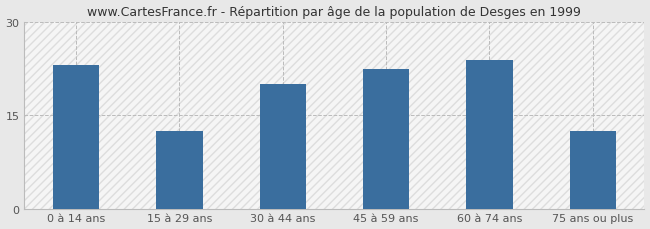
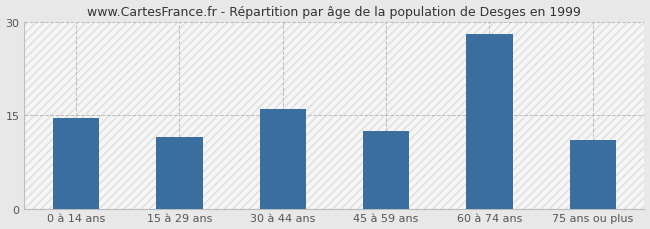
0 à 14 ans: 23.0 -> 14.5
15 à 29 ans: 12.4 -> 11.5
30 à 44 ans: 20.0 -> 16.0
45 à 59 ans: 22.4 -> 12.5
60 à 74 ans: 23.8 -> 28.0
75 ans ou plus: 12.4 -> 11.0
